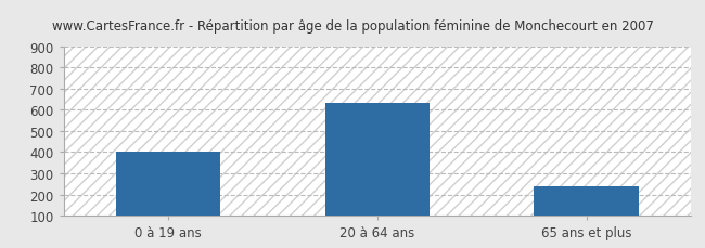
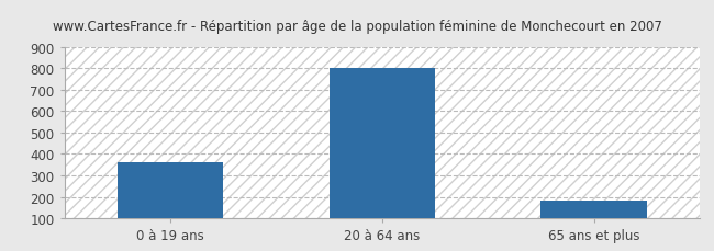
0 à 19 ans: 400 -> 360
20 à 64 ans: 630 -> 800
65 ans et plus: 240 -> 180
